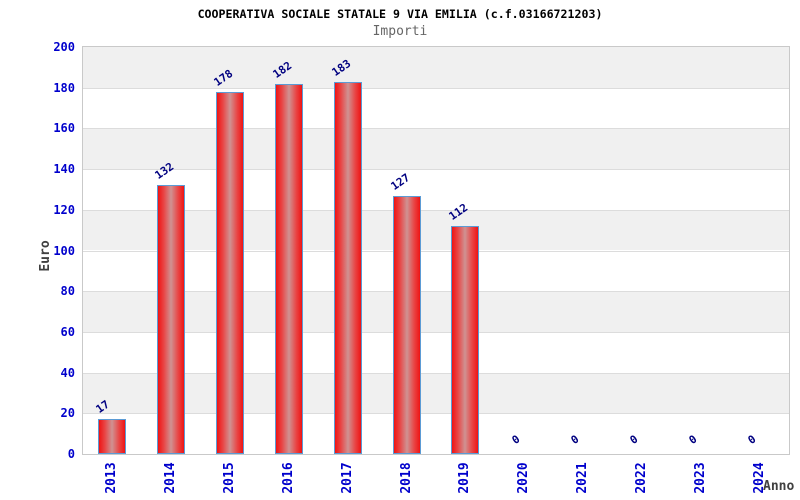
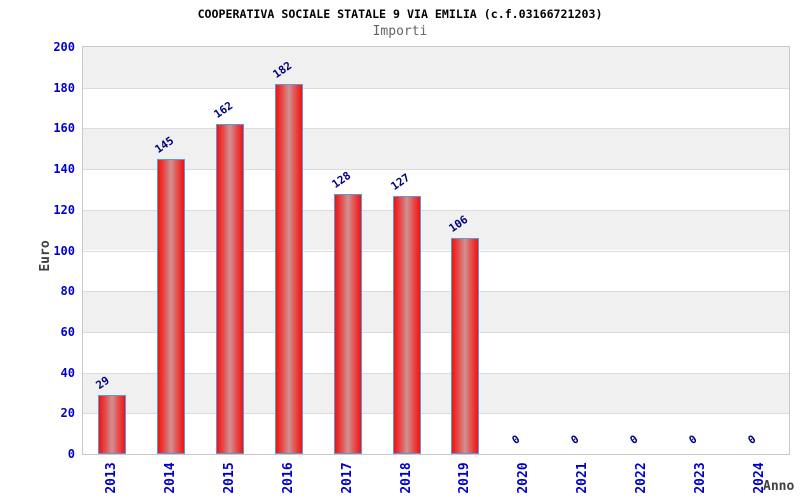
2013: 17 -> 29
2014: 132 -> 145
2015: 178 -> 162
2017: 183 -> 128
2019: 112 -> 106
